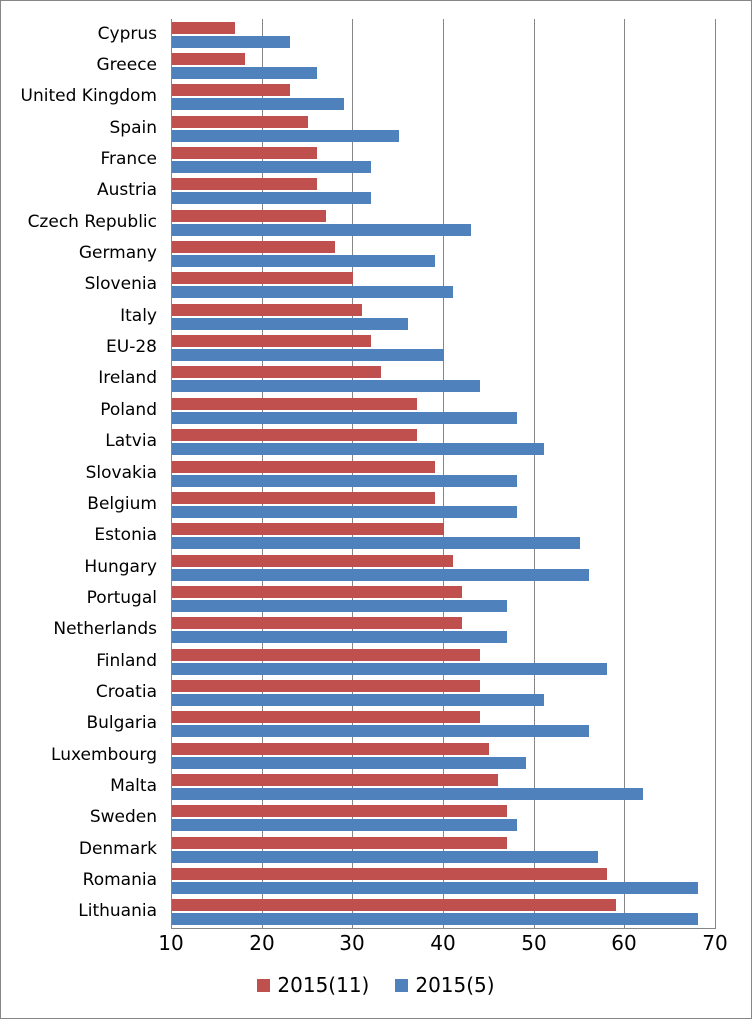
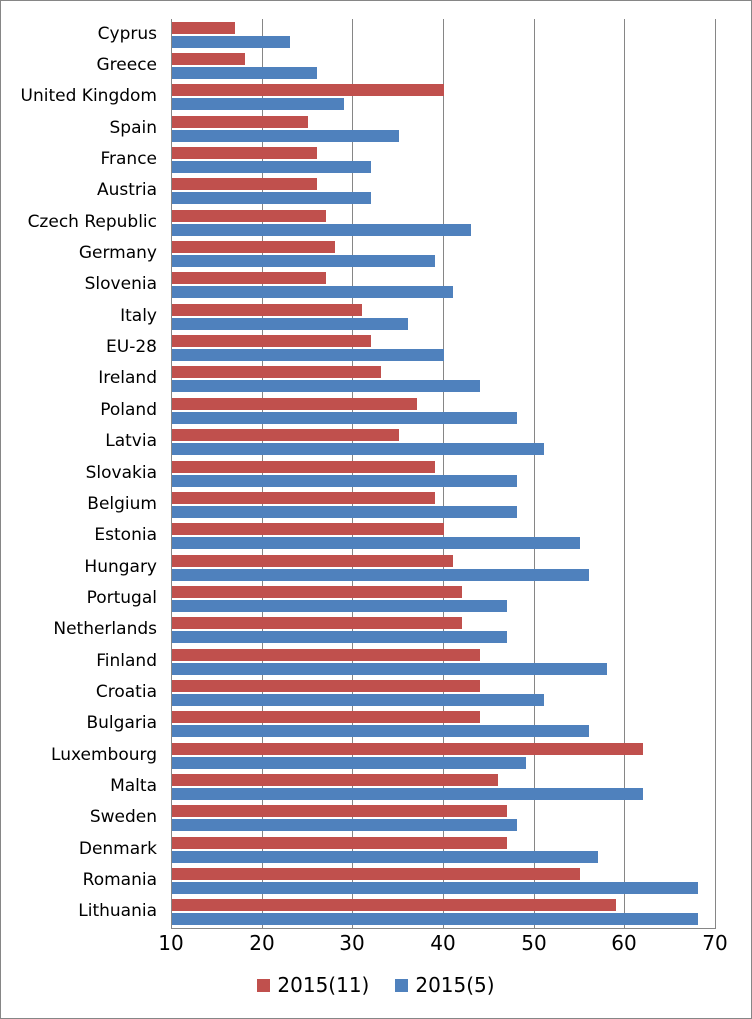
2015(11)/United Kingdom: 23 -> 40
2015(11)/Slovenia: 30 -> 27
2015(11)/Latvia: 37 -> 35
2015(11)/Luxembourg: 45 -> 62
2015(11)/Romania: 58 -> 55
